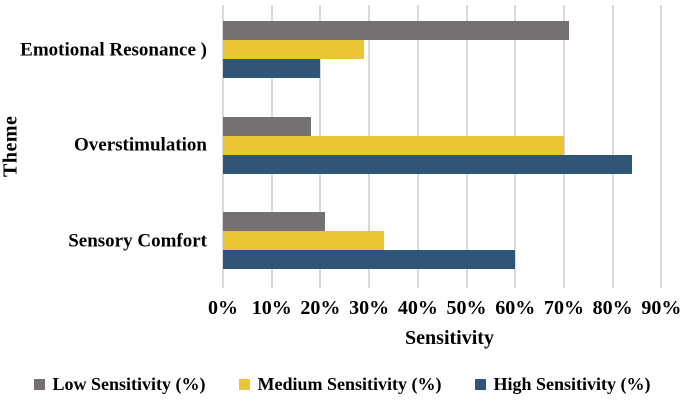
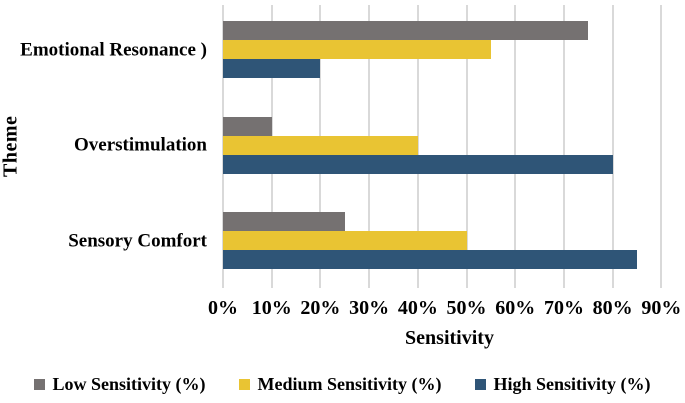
Low Sensitivity (%)/Emotional Resonance ): 71% -> 75%
Medium Sensitivity (%)/Emotional Resonance ): 29% -> 55%
Low Sensitivity (%)/Overstimulation: 18% -> 10%
Medium Sensitivity (%)/Overstimulation: 70% -> 40%
High Sensitivity (%)/Overstimulation: 84% -> 80%
Low Sensitivity (%)/Sensory Comfort: 21% -> 25%
Medium Sensitivity (%)/Sensory Comfort: 33% -> 50%
High Sensitivity (%)/Sensory Comfort: 60% -> 85%
